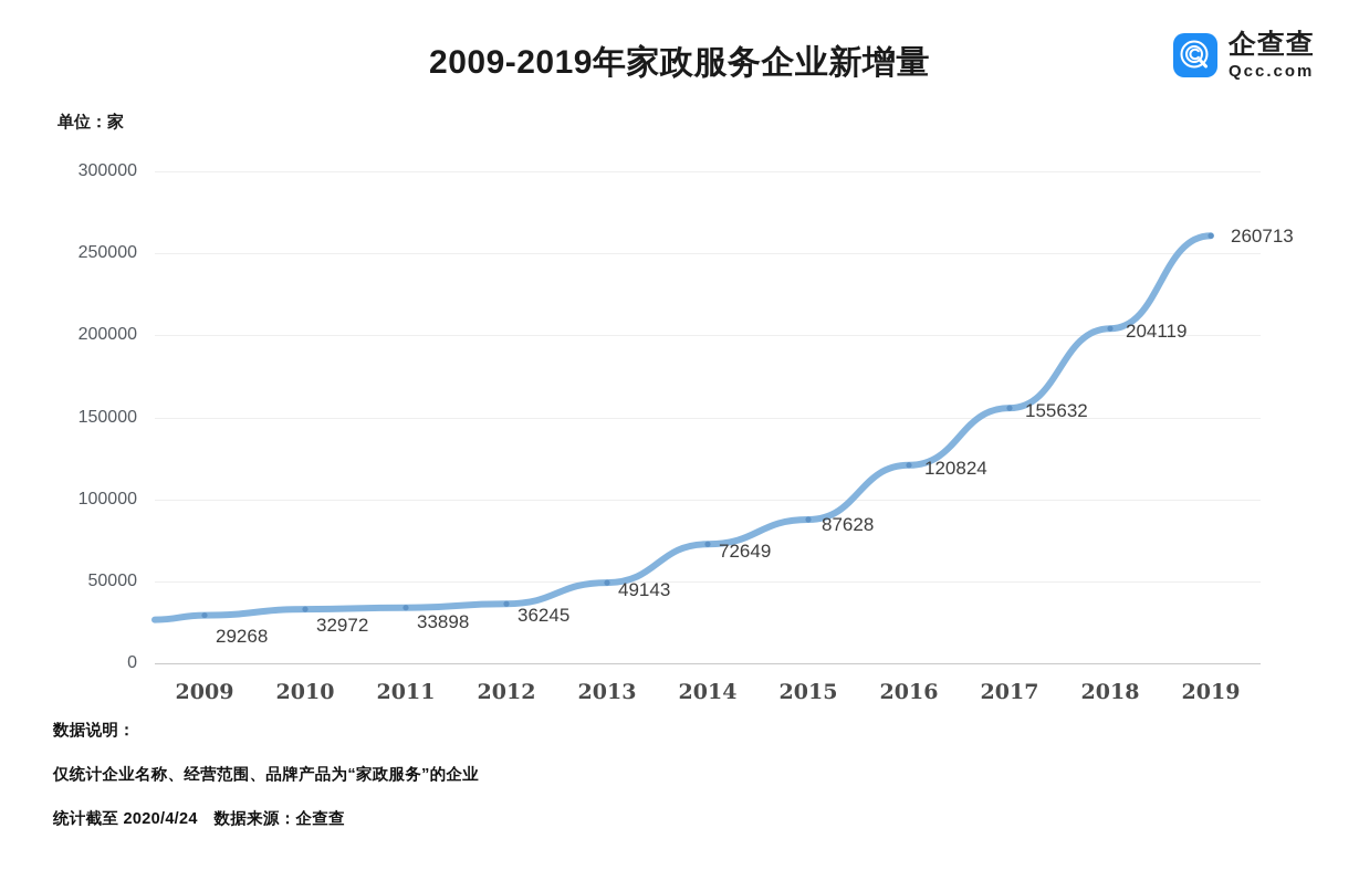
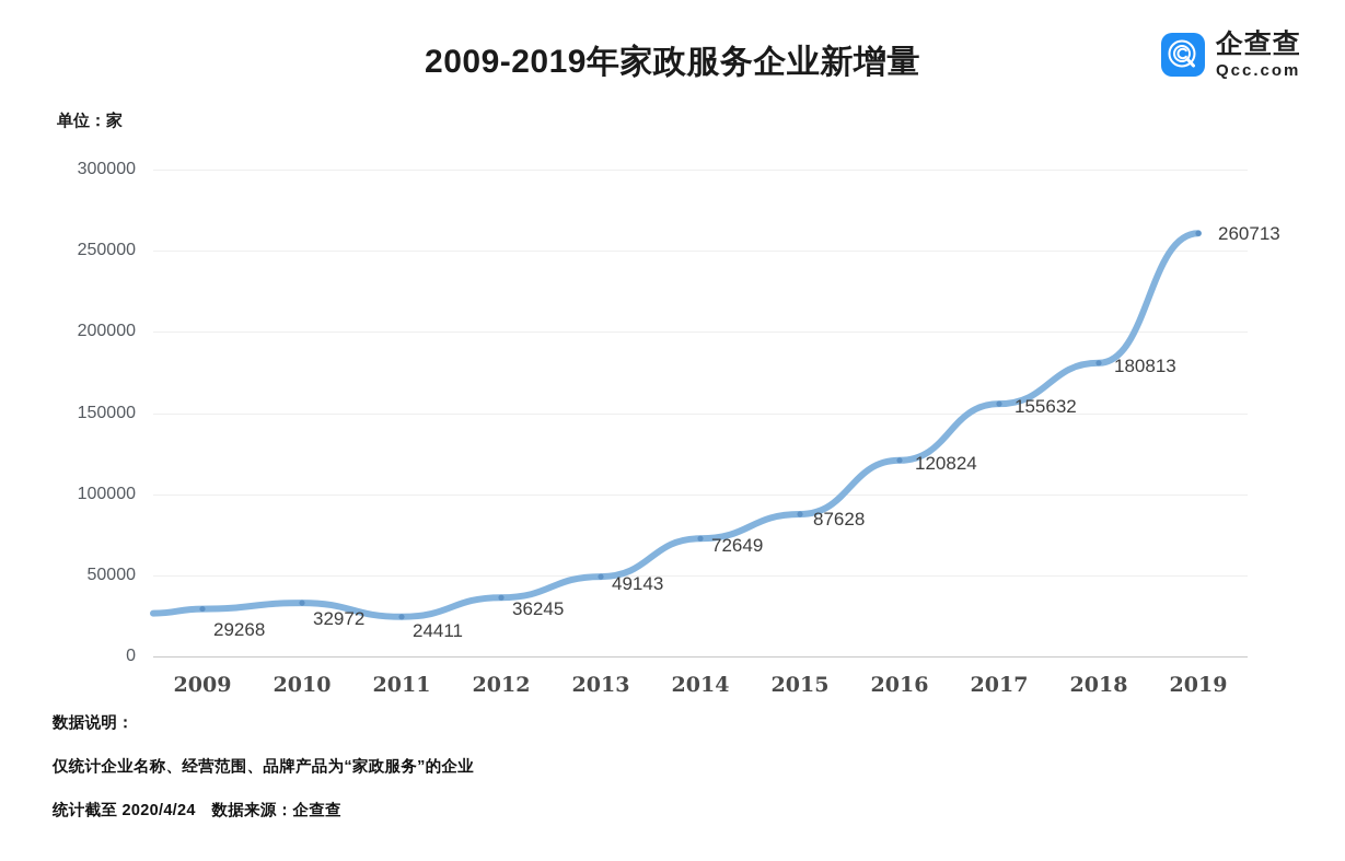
2011: 33898 -> 24411
2018: 204119 -> 180813
